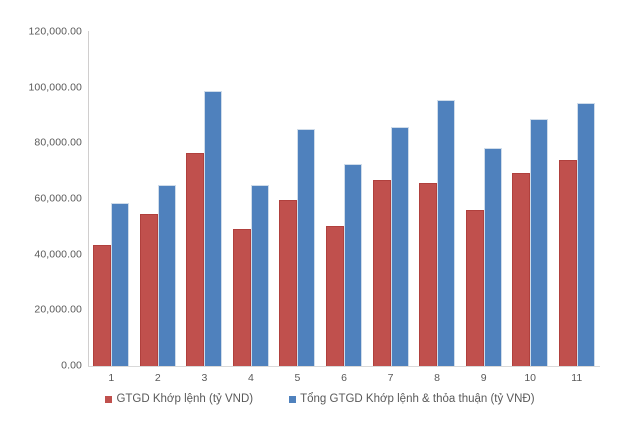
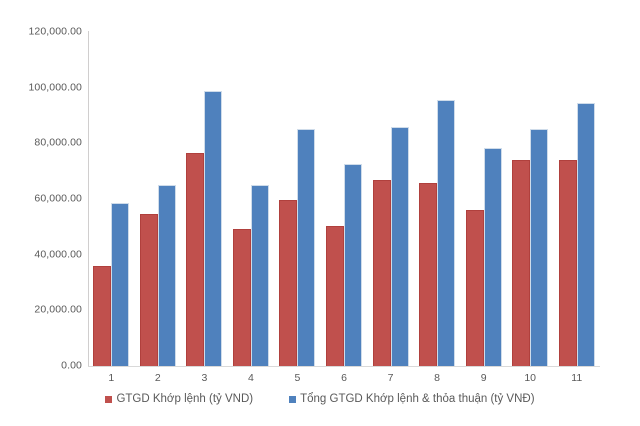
GTGD Khớp lệnh (tỷ VND)/1: 44000 -> 36000
GTGD Khớp lệnh (tỷ VND)/10: 69000 -> 74000
Tổng GTGD Khớp lệnh & thỏa thuận (tỷ VNĐ)/10: 89000 -> 85000
